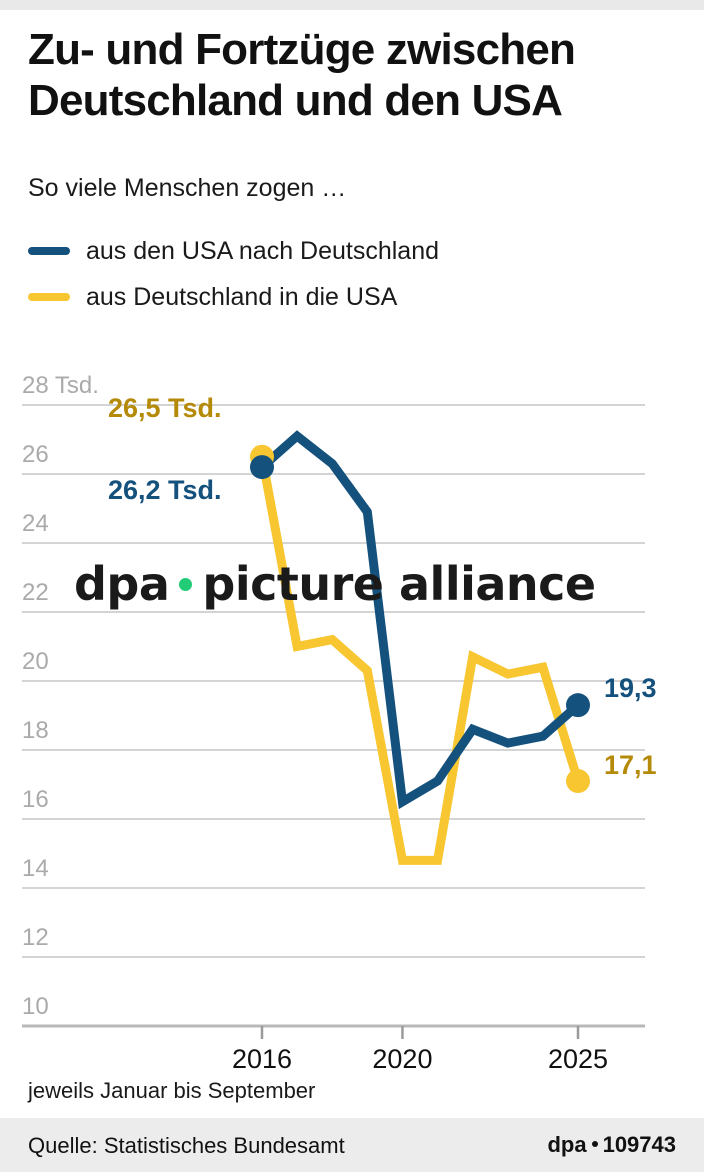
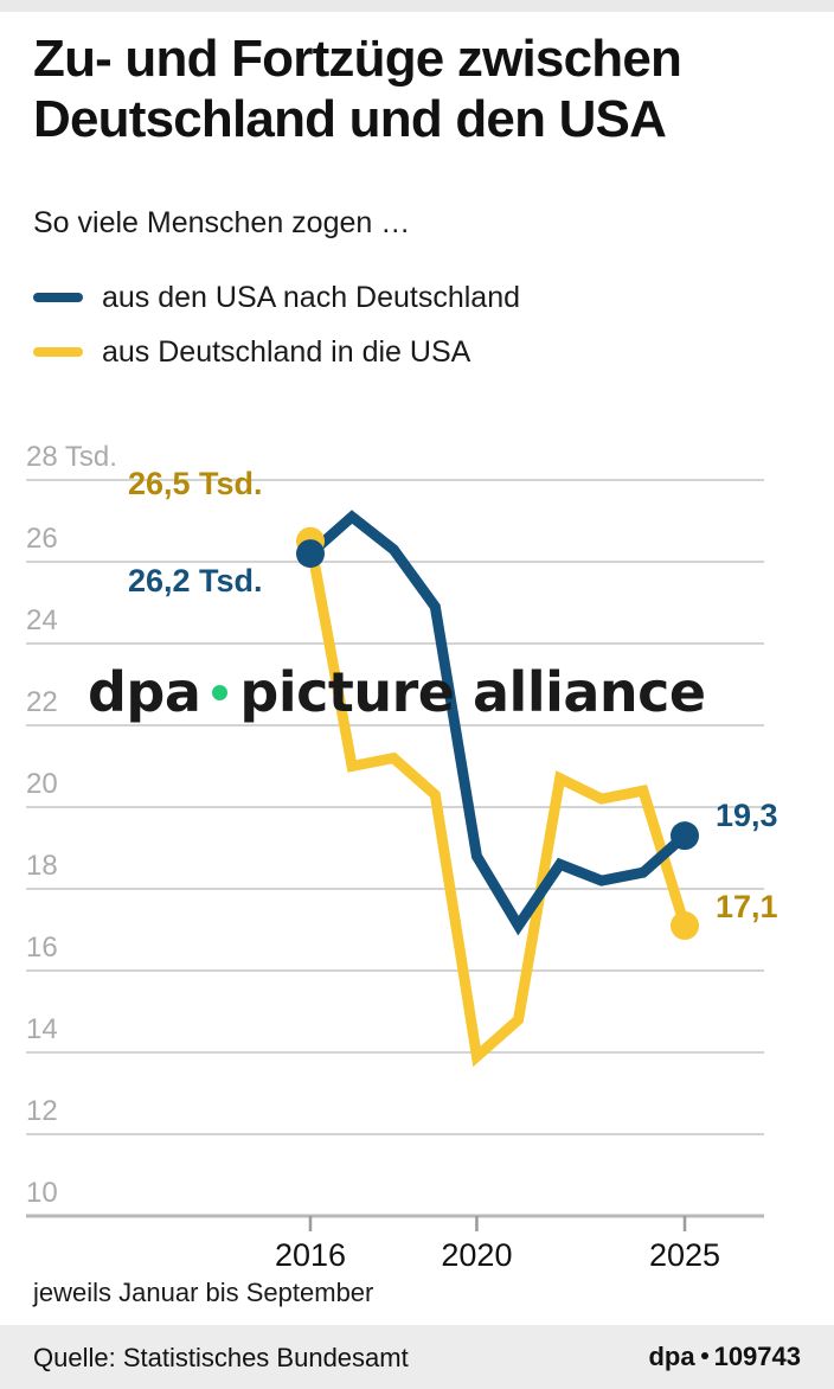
aus den USA nach Deutschland/2020: 16.5 -> 18.8
aus Deutschland in die USA/2020: 14.8 -> 13.9
